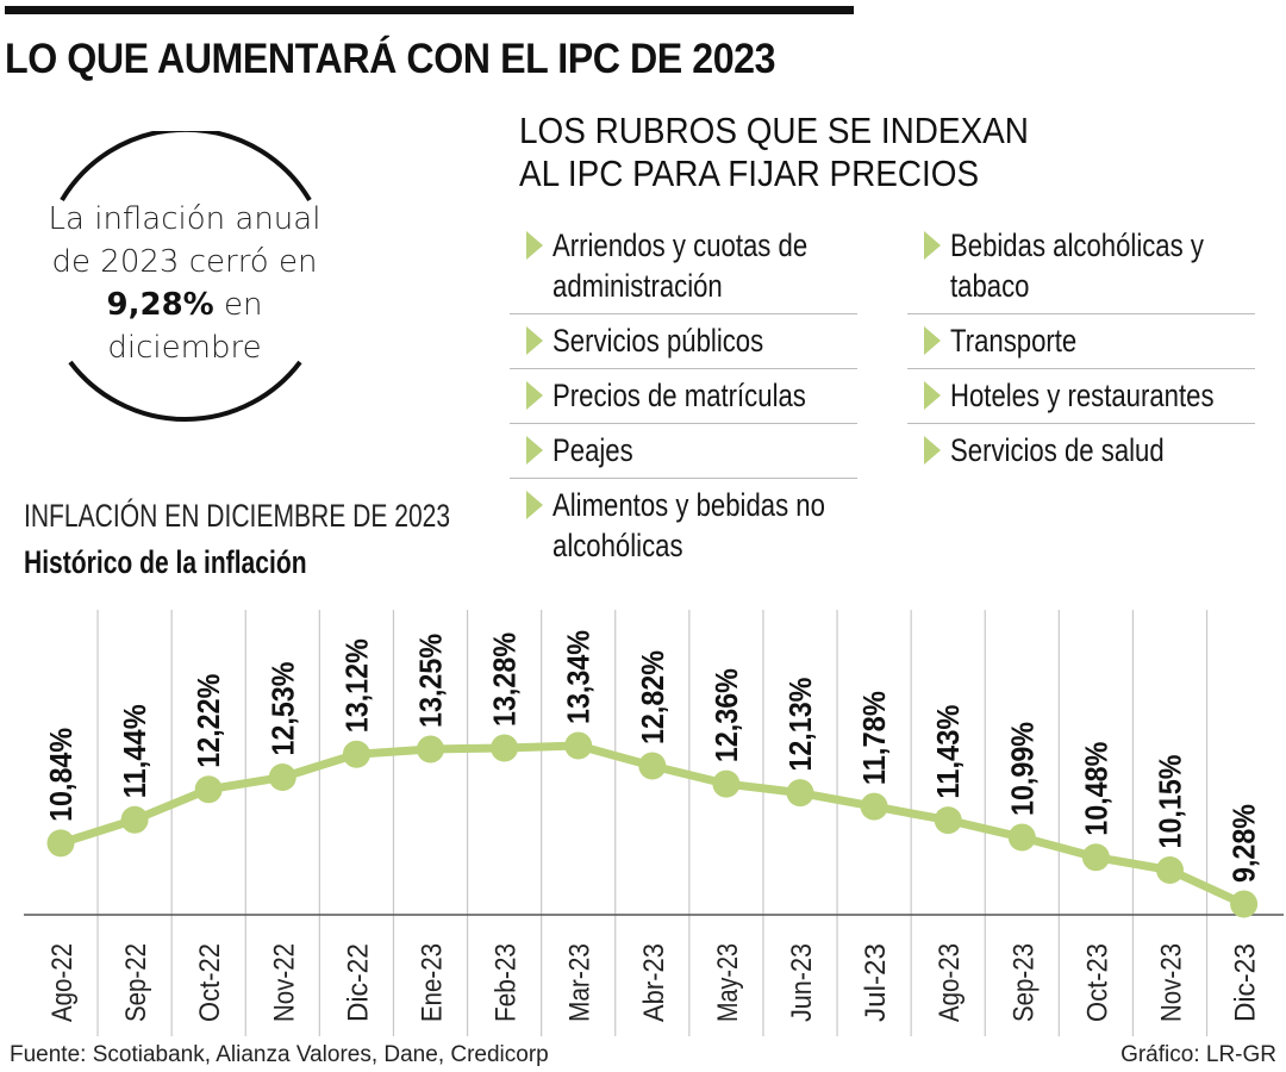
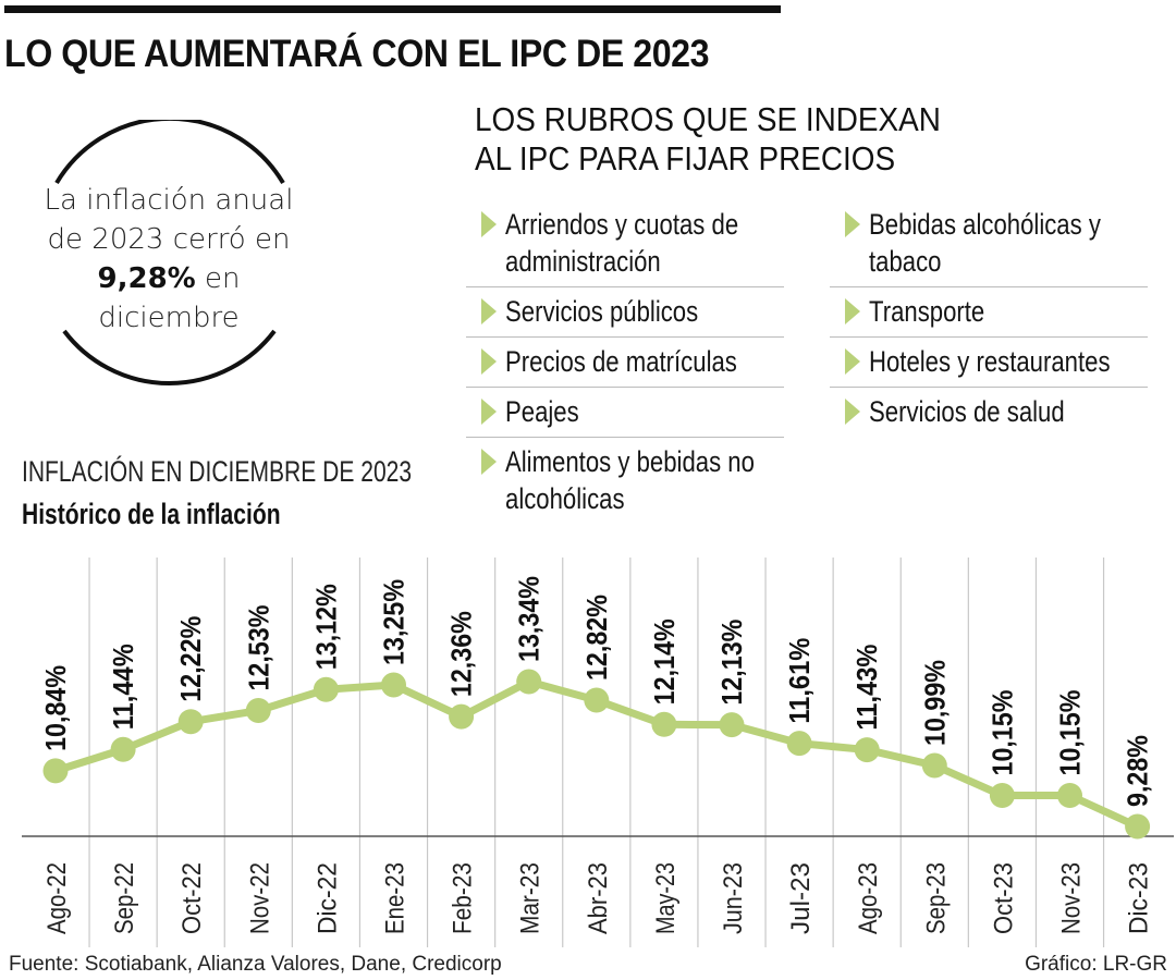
Feb-23: 13,28% -> 12,36%
May-23: 12,36% -> 12,14%
Jul-23: 11,78% -> 11,61%
Oct-23: 10,48% -> 10,15%
